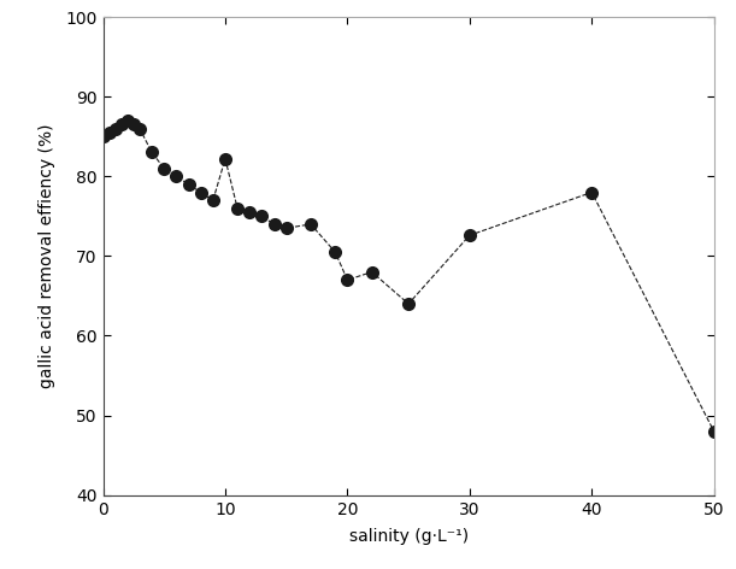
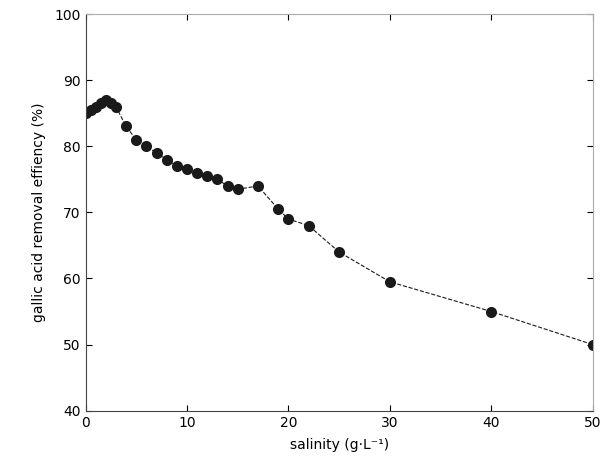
10: 82.2 -> 76.5
20: 67.0 -> 69.0
30: 72.6 -> 59.5
40: 78.0 -> 55.0
50: 48.0 -> 50.0
